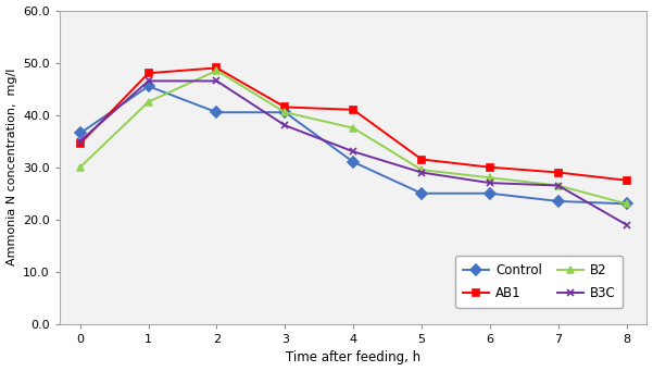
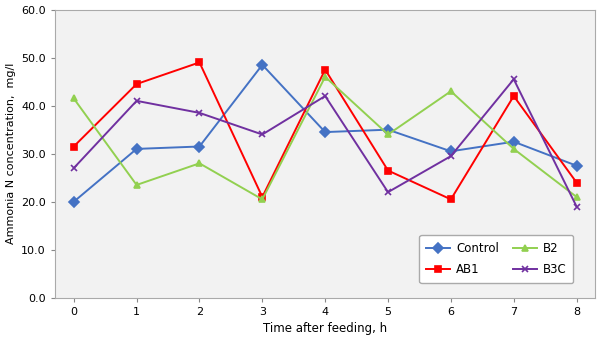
Control/0: 36.5 -> 20.0
AB1/0: 34.5 -> 31.5
B2/0: 30.0 -> 41.5
B3C/0: 35.0 -> 27.0
Control/1: 45.5 -> 31.0
AB1/1: 48.0 -> 44.5
B2/1: 42.5 -> 23.5
B3C/1: 46.5 -> 41.0
Control/2: 40.5 -> 31.5
B2/2: 48.5 -> 28.0
B3C/2: 46.5 -> 38.5
Control/3: 40.5 -> 48.5
AB1/3: 41.5 -> 21.0
B2/3: 40.5 -> 20.5
B3C/3: 38.0 -> 34.0
Control/4: 31.0 -> 34.5
AB1/4: 41.0 -> 47.5
B2/4: 37.5 -> 46.0
B3C/4: 33.0 -> 42.0
Control/5: 25.0 -> 35.0
AB1/5: 31.5 -> 26.5
B2/5: 29.5 -> 34.0
B3C/5: 29.0 -> 22.0
Control/6: 25.0 -> 30.5
AB1/6: 30.0 -> 20.5
B2/6: 28.0 -> 43.0
B3C/6: 27.0 -> 29.5
Control/7: 23.5 -> 32.5
AB1/7: 29.0 -> 42.0
B2/7: 26.5 -> 31.0
B3C/7: 26.5 -> 45.5
Control/8: 23.0 -> 27.5
AB1/8: 27.5 -> 24.0
B2/8: 23.0 -> 21.0
